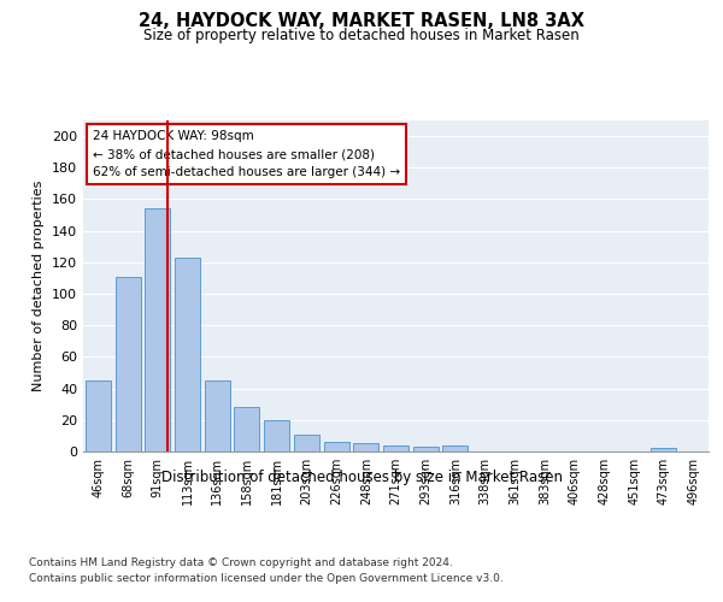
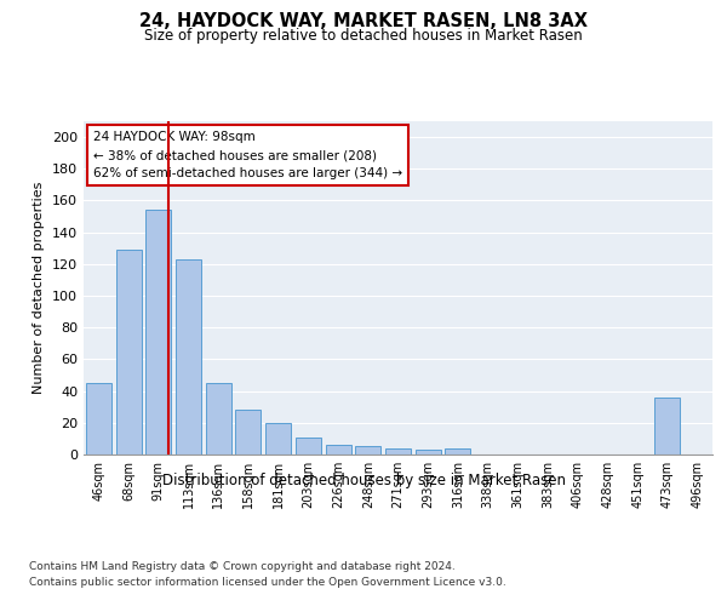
68sqm: 111 -> 129
473sqm: 2 -> 36
